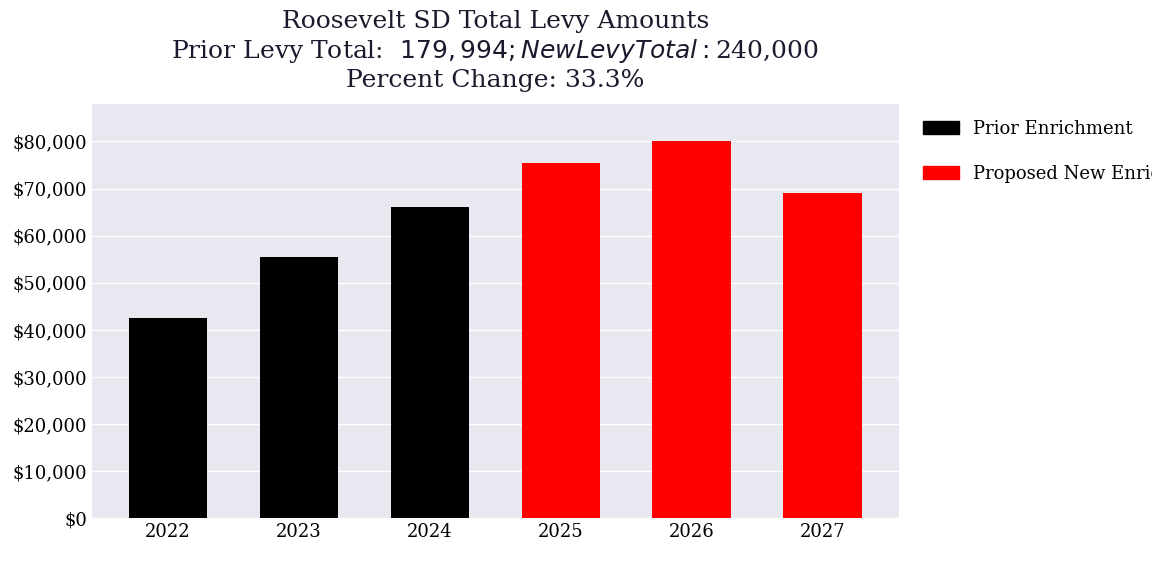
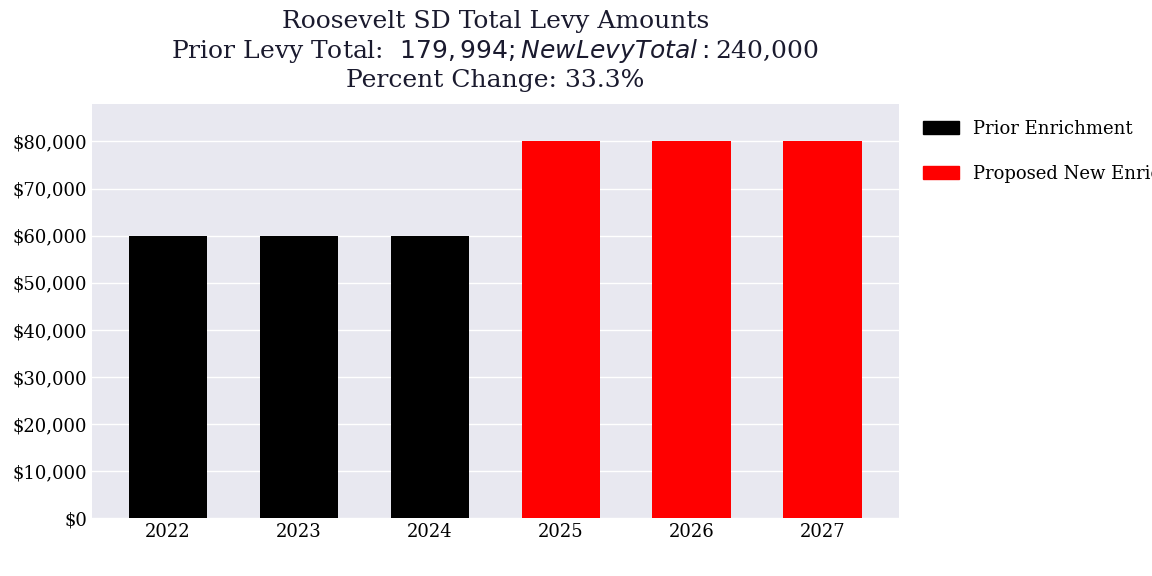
2022: $42,500 -> $60,000
2023: $55,500 -> $60,000
2024: $66,000 -> $60,000
2025: $75,500 -> $80,000
2027: $69,000 -> $80,000
